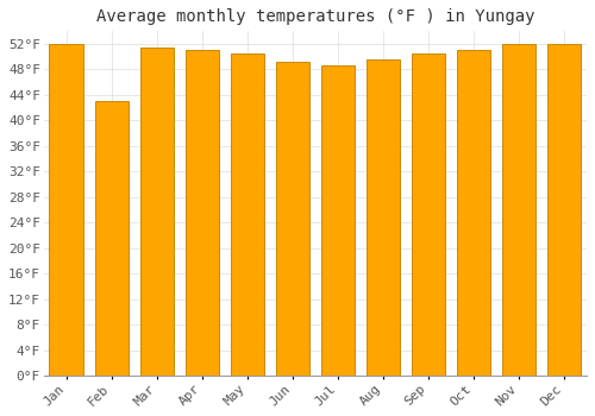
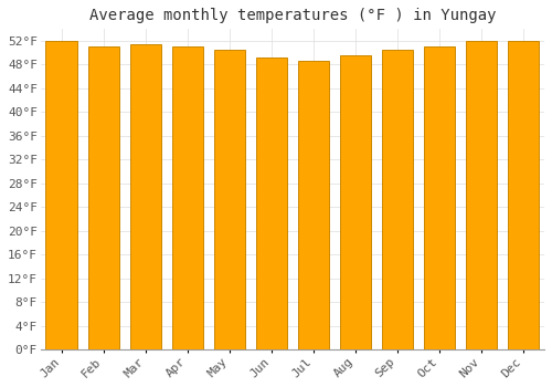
Feb: 43.0°F -> 51.1°F
